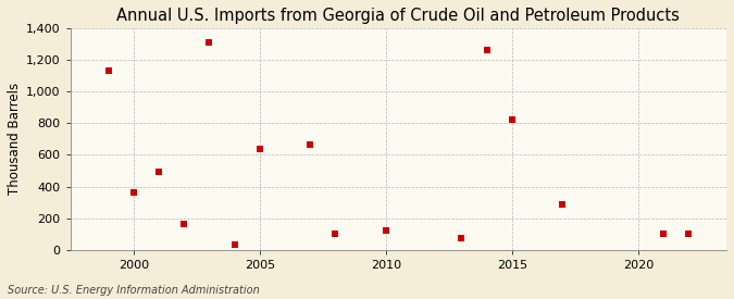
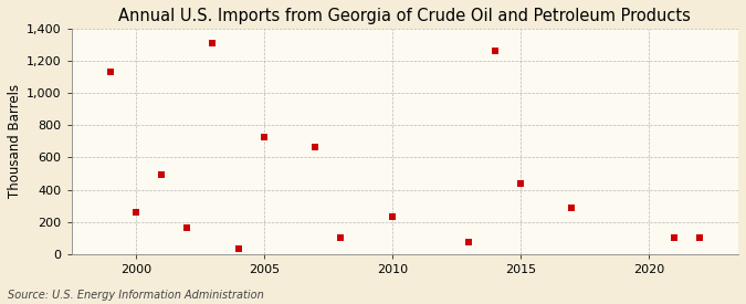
2000: 360 -> 260
2005: 640 -> 720
2010: 120 -> 230
2015: 820 -> 440
